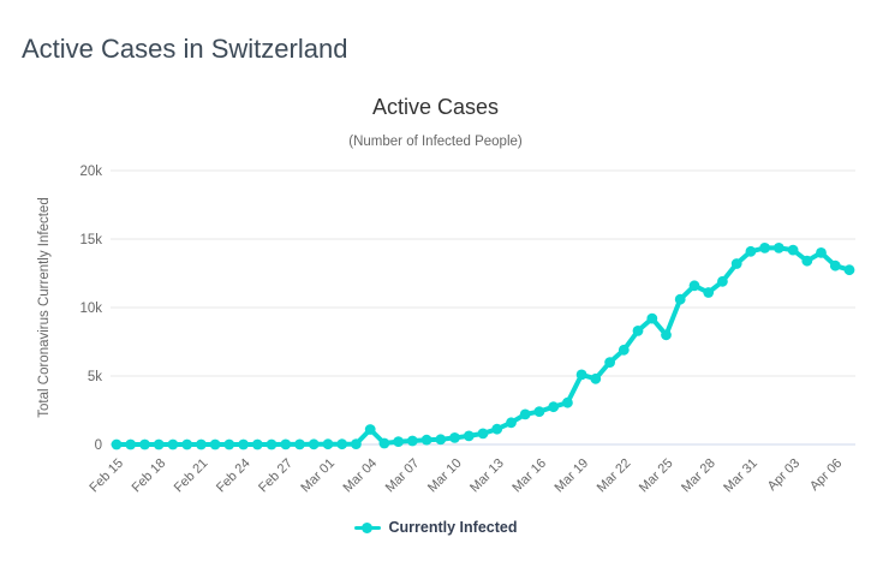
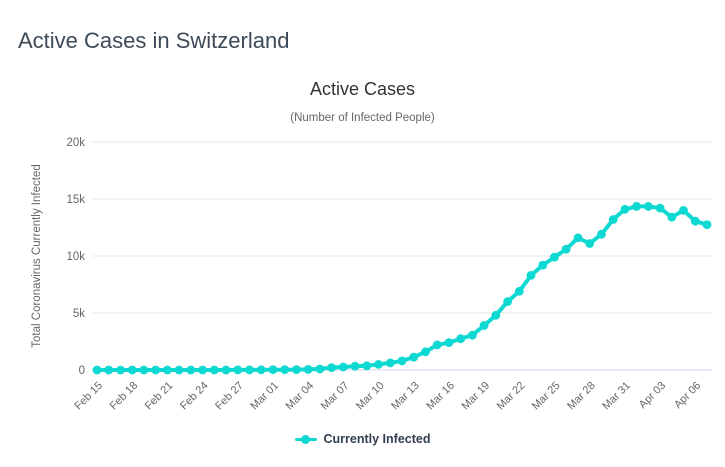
Mar 04: 1.1k -> 0.1k
Mar 19: 5.1k -> 3.9k
Mar 25: 8.0k -> 9.9k
